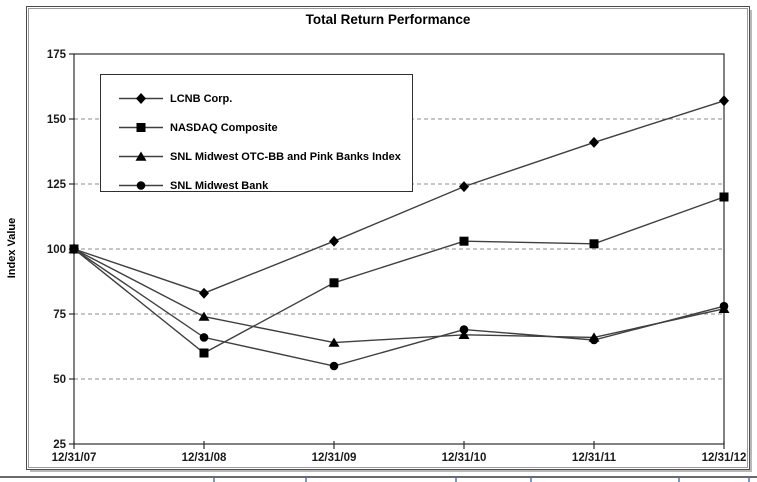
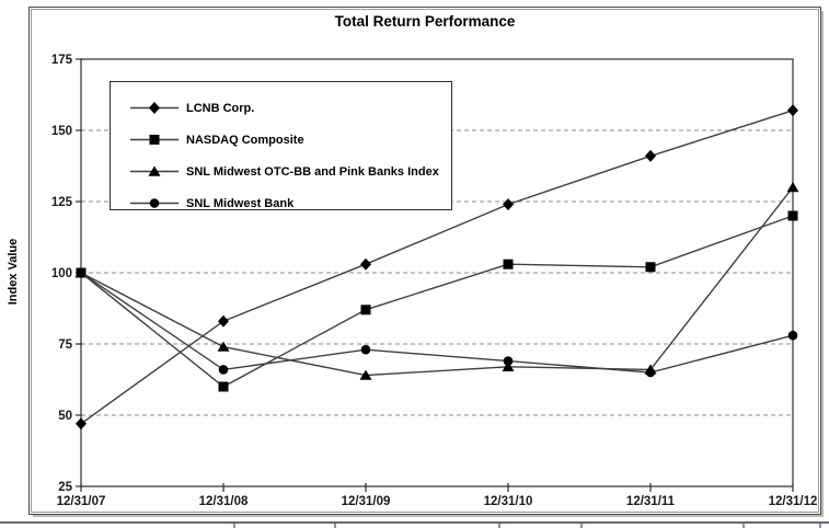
LCNB Corp./12/31/07: 100 -> 47
SNL Midwest Bank/12/31/09: 55 -> 73
SNL Midwest OTC-BB and Pink Banks Index/12/31/12: 77 -> 130
